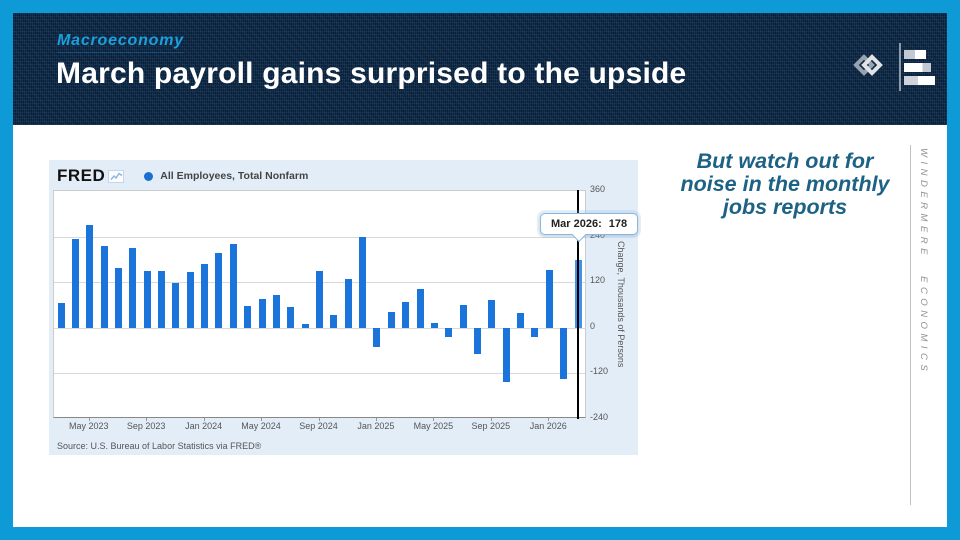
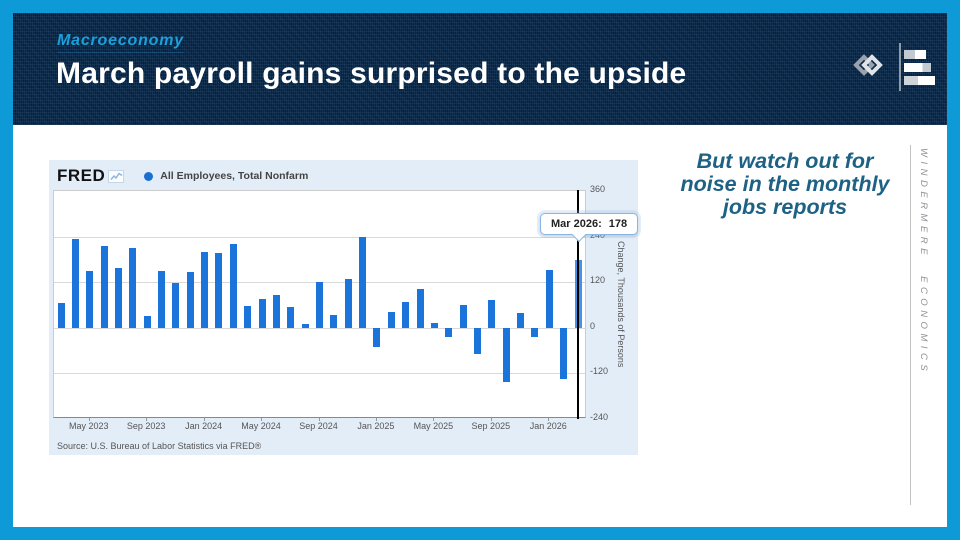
May 2023: 270 -> 150
Sep 2023: 150 -> 30
Jan 2024: 170 -> 200
Sep 2024: 150 -> 120
